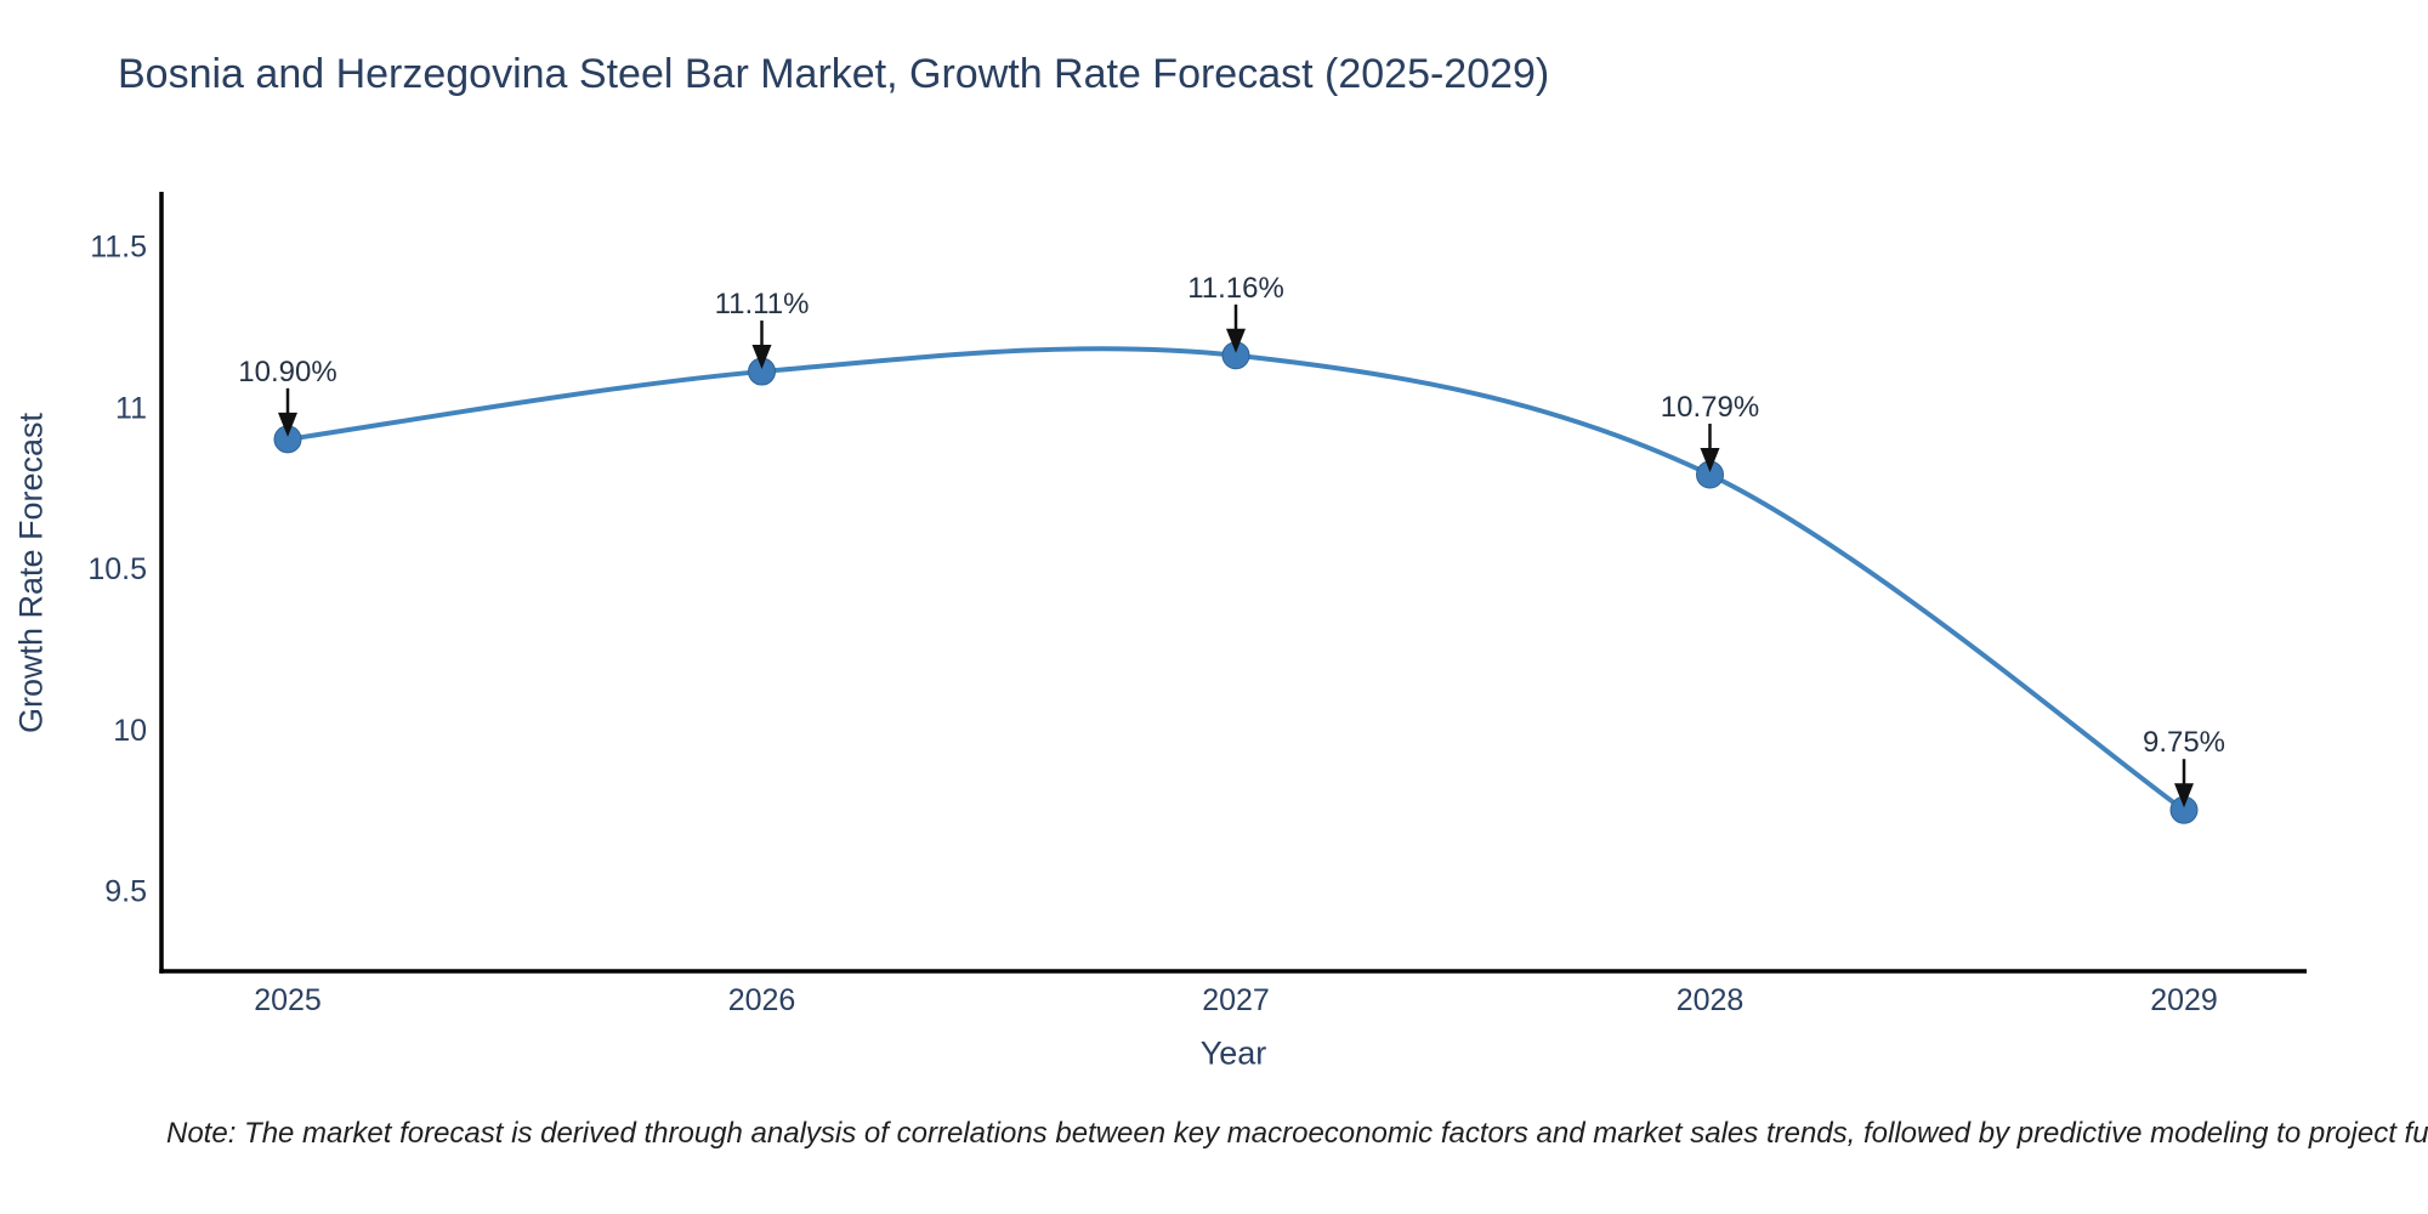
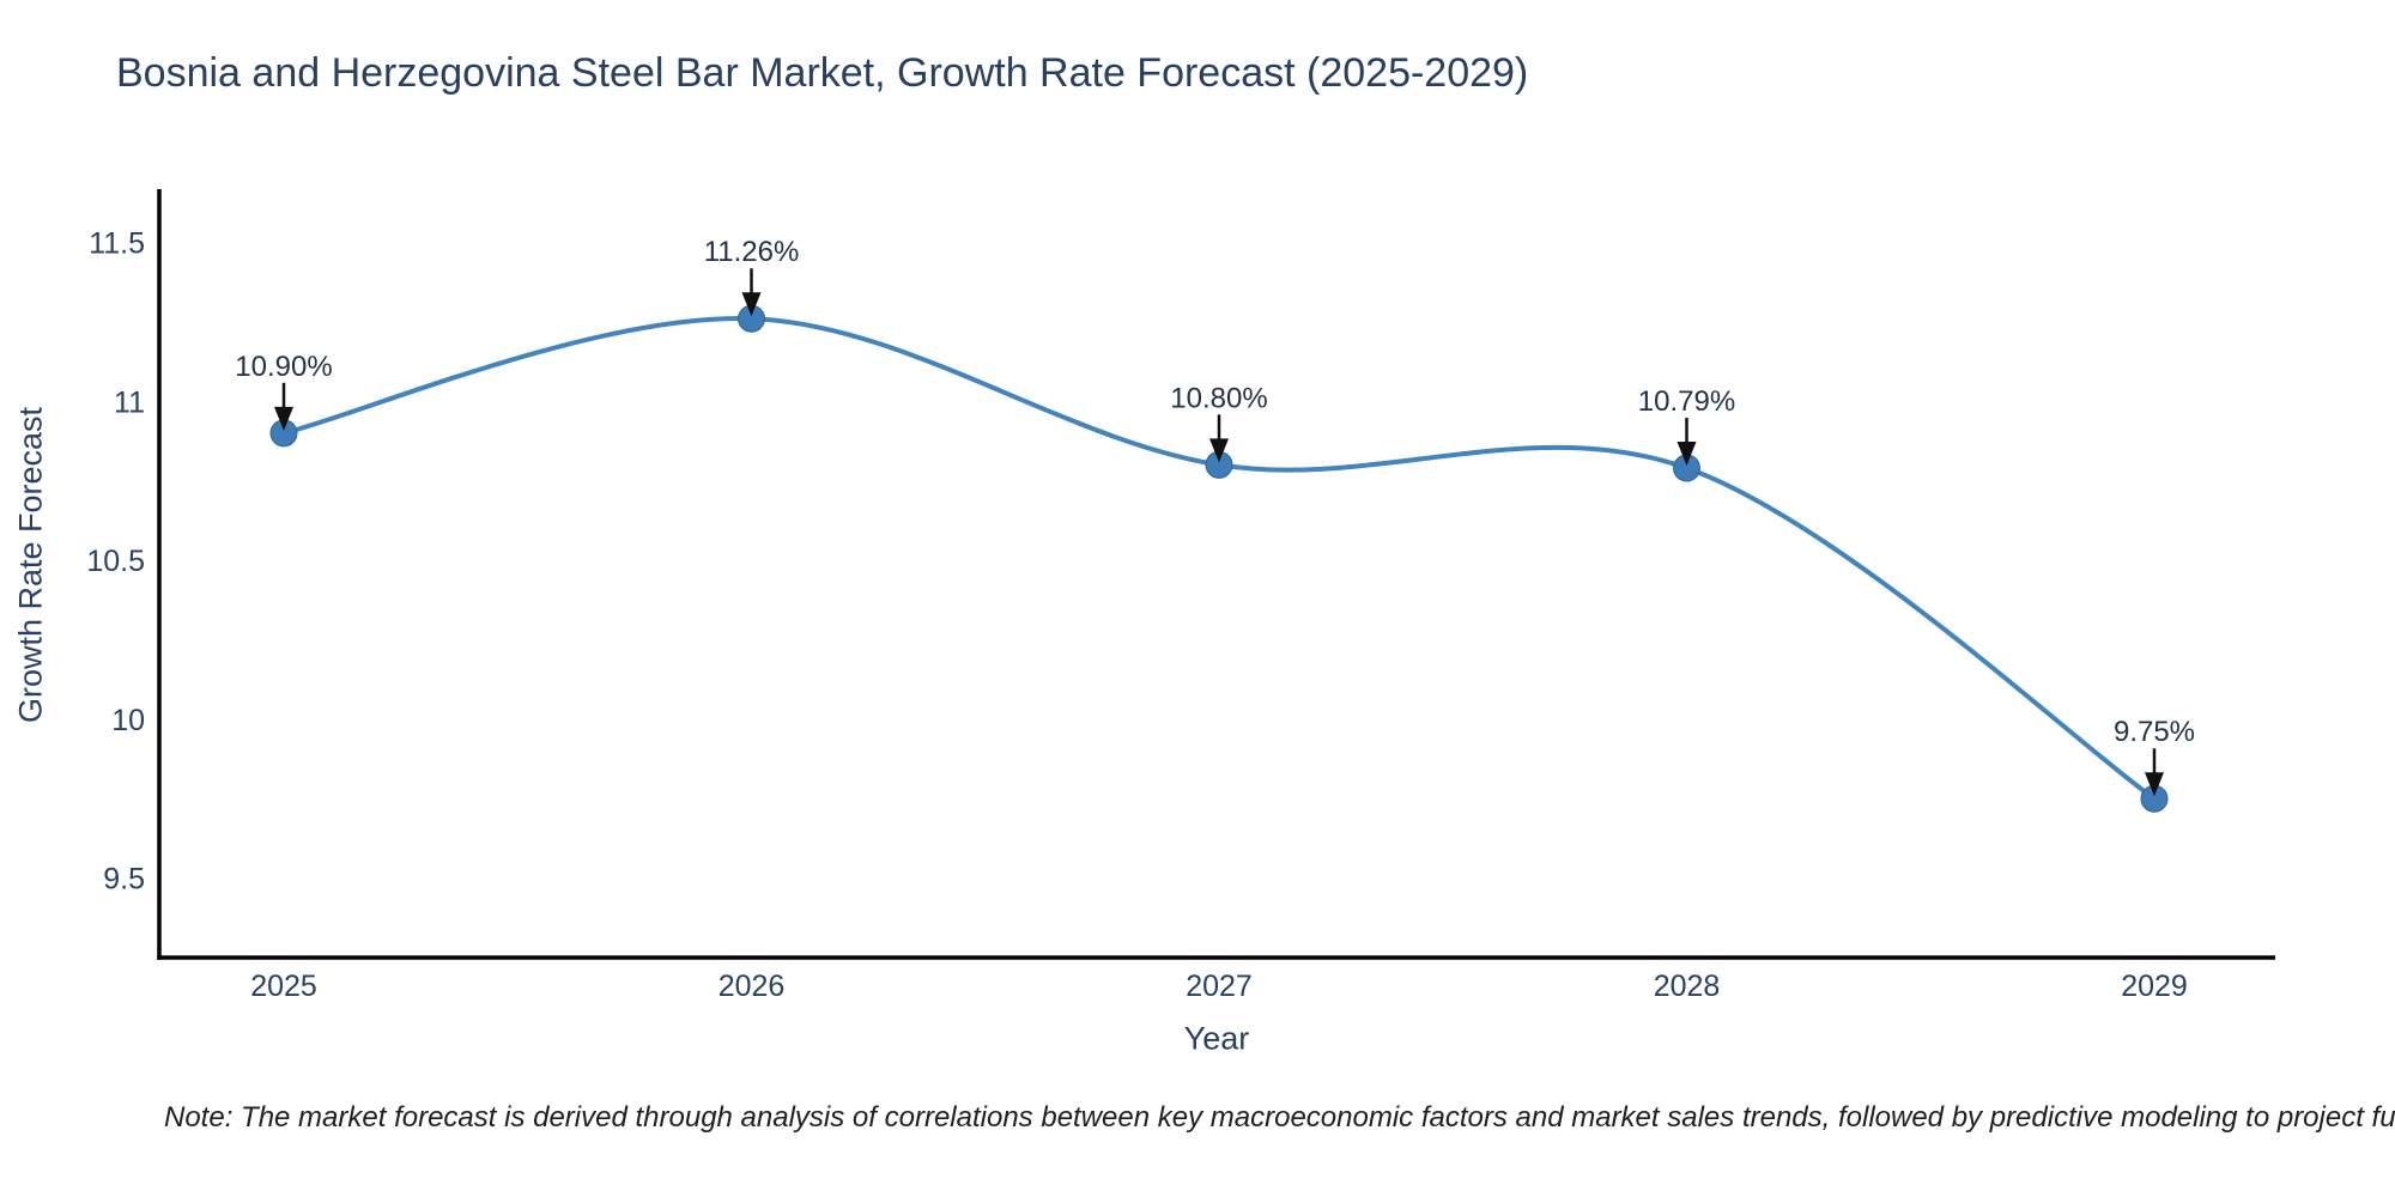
2026: 11.11% -> 11.26%
2027: 11.16% -> 10.80%
